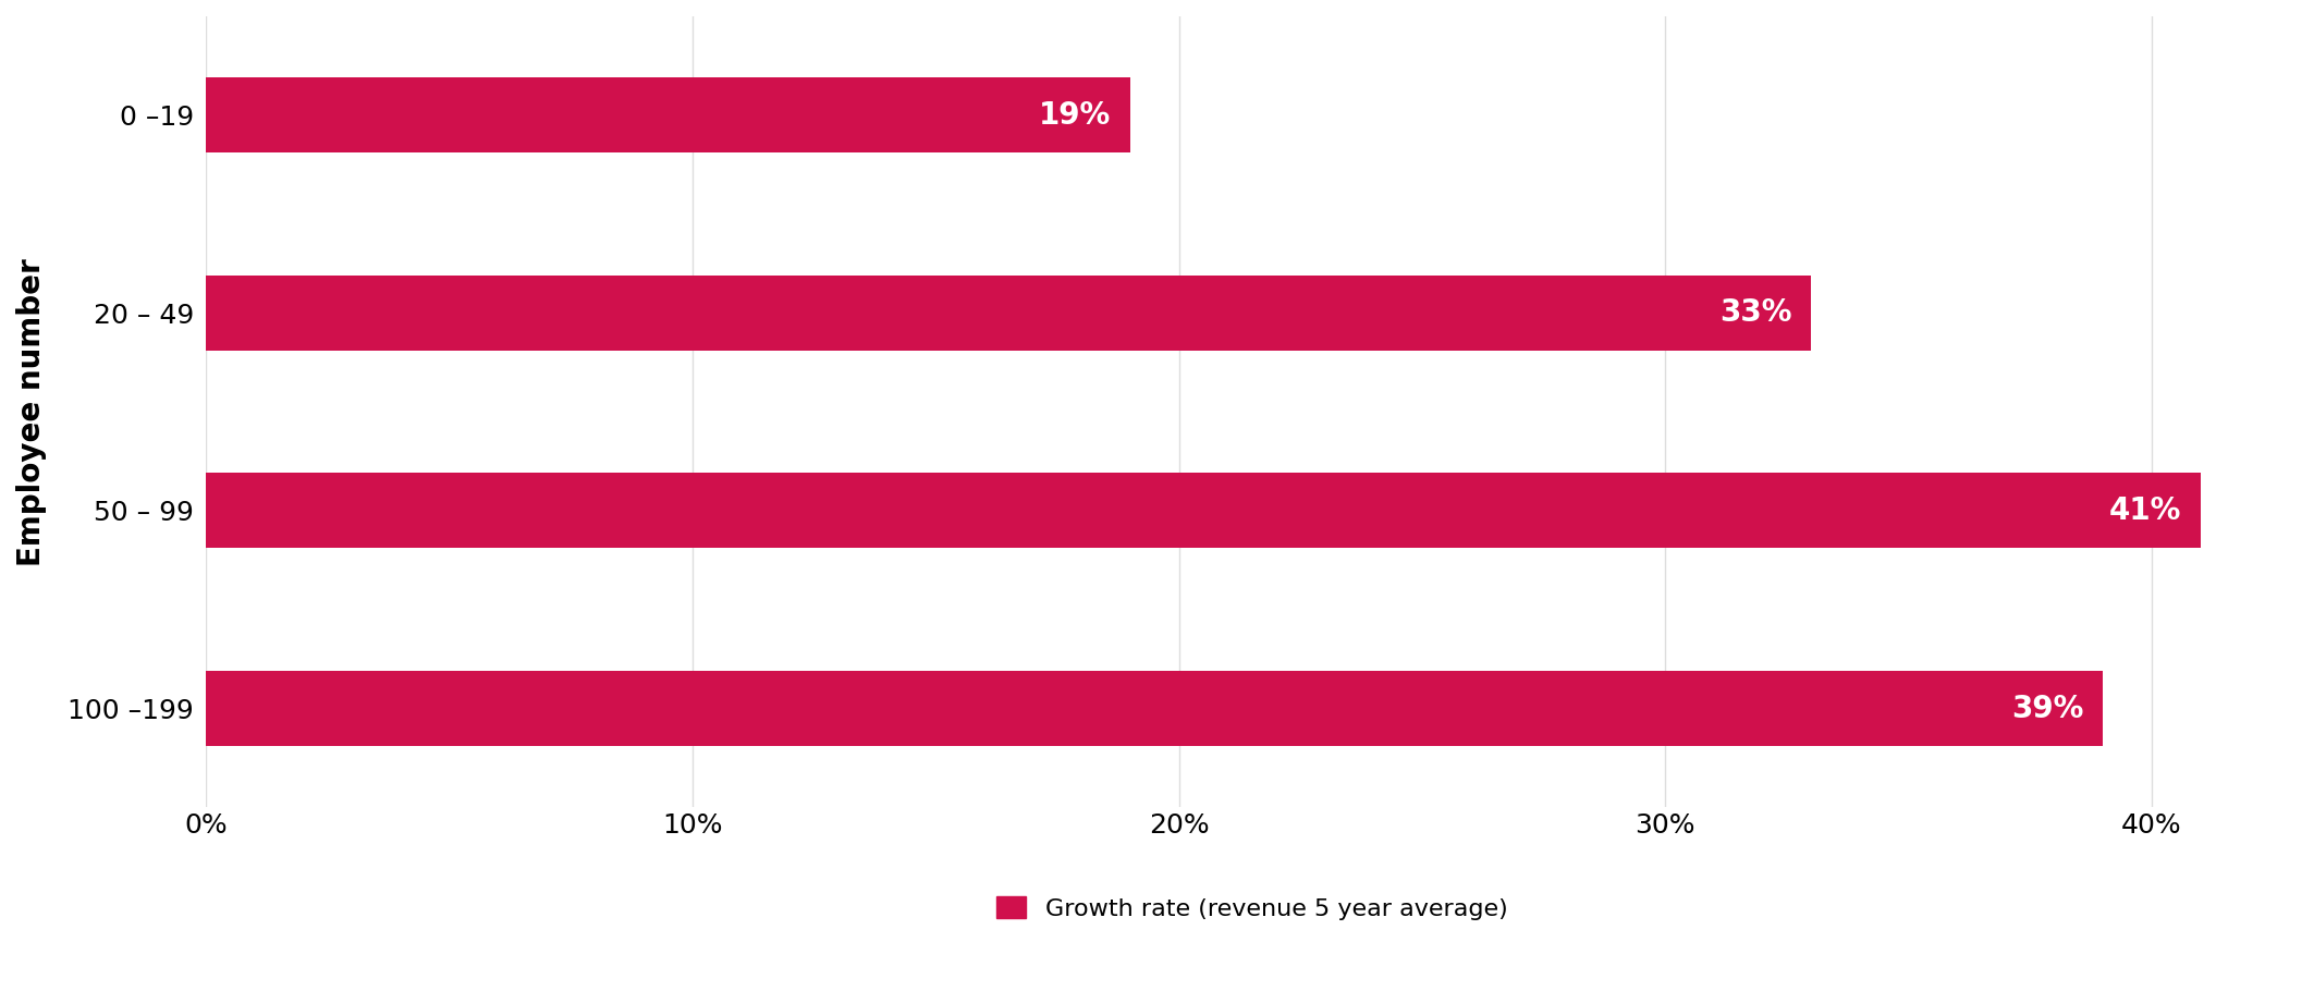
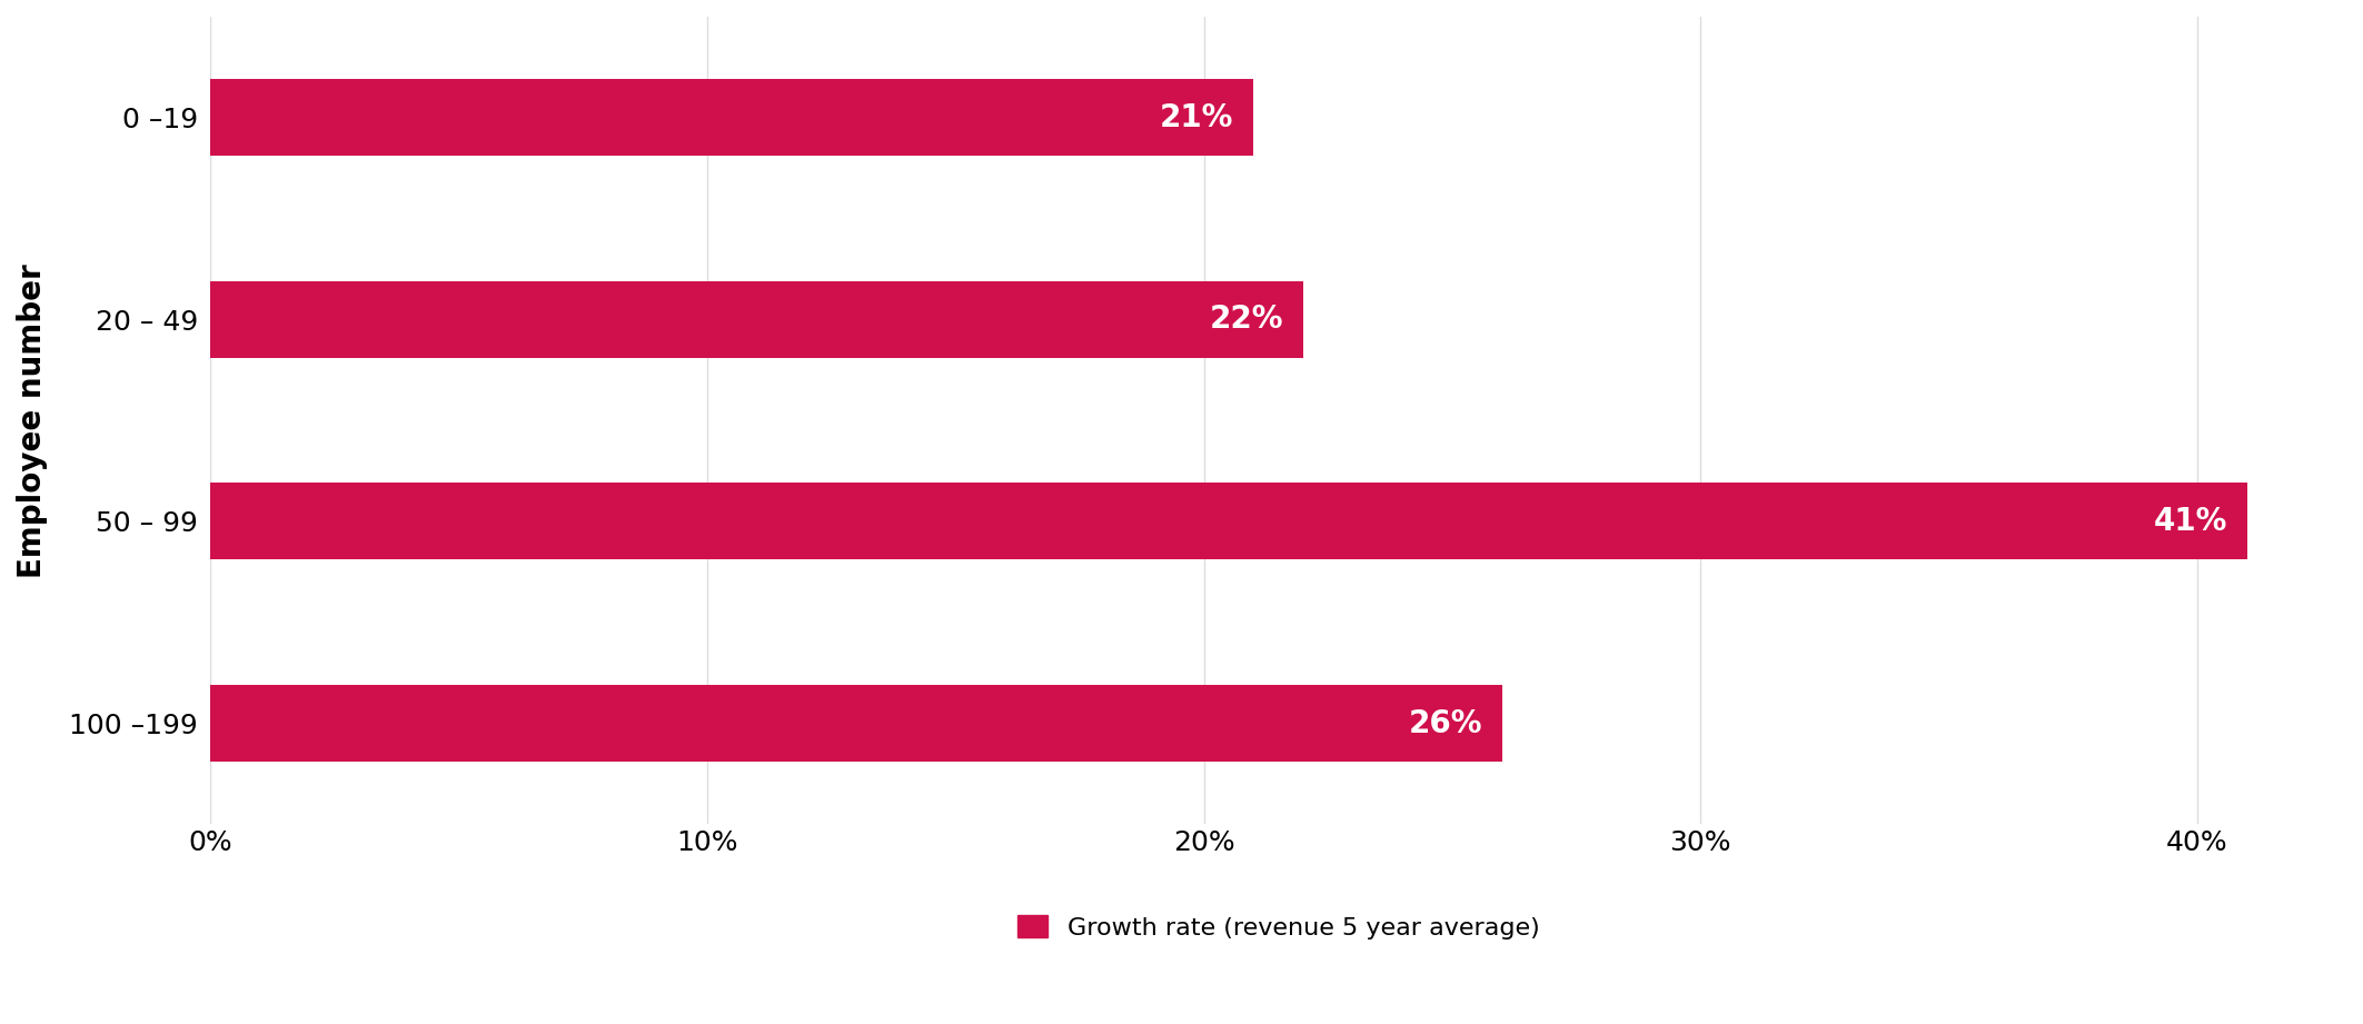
0 –19: 19% -> 21%
20 – 49: 33% -> 22%
100 –199: 39% -> 26%
